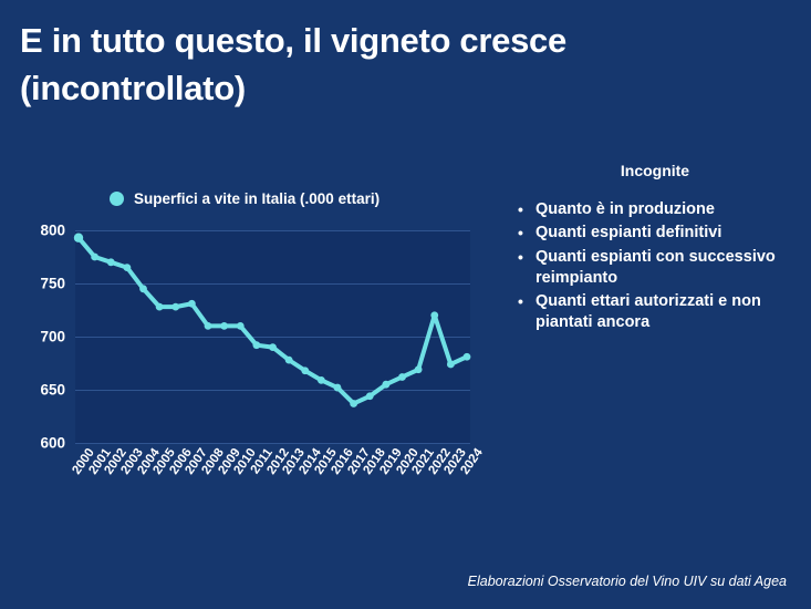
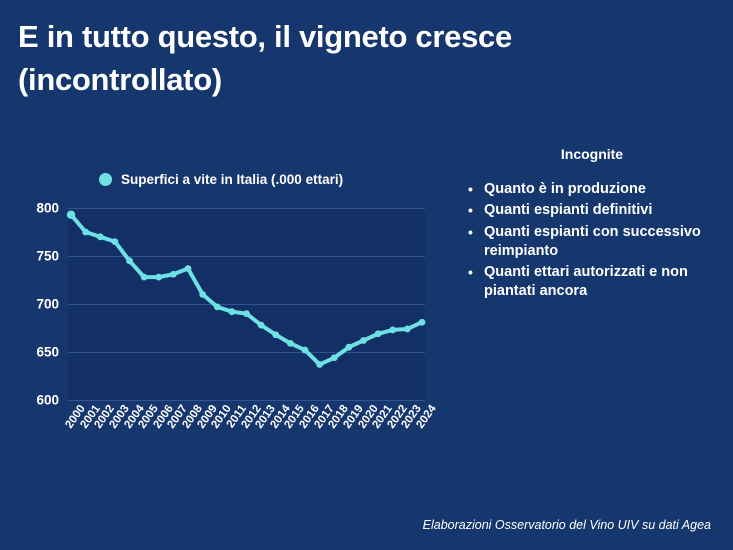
2008: 710 -> 740
2010: 710 -> 700
2022: 720 -> 670
